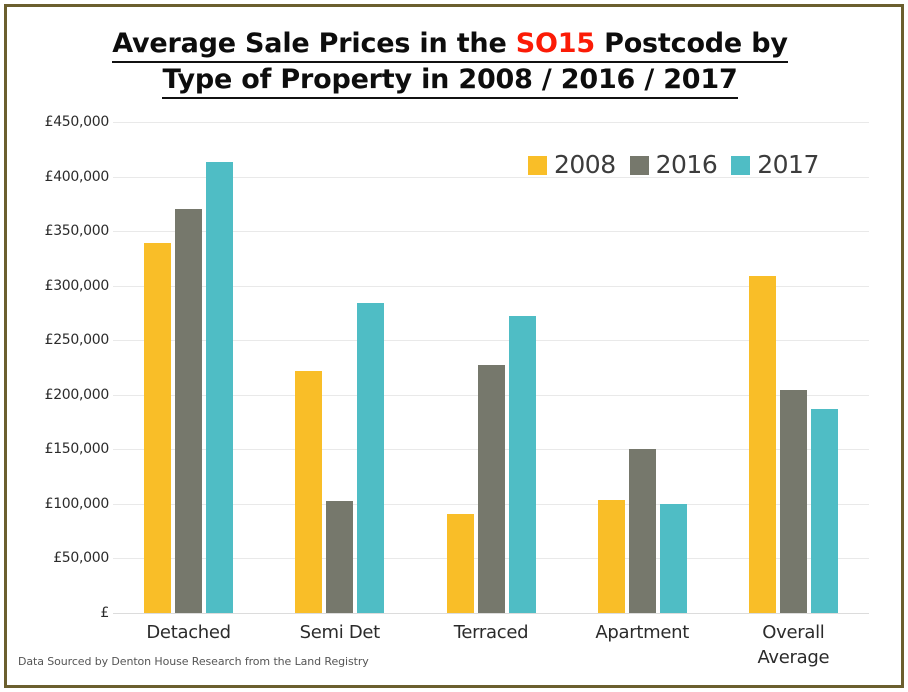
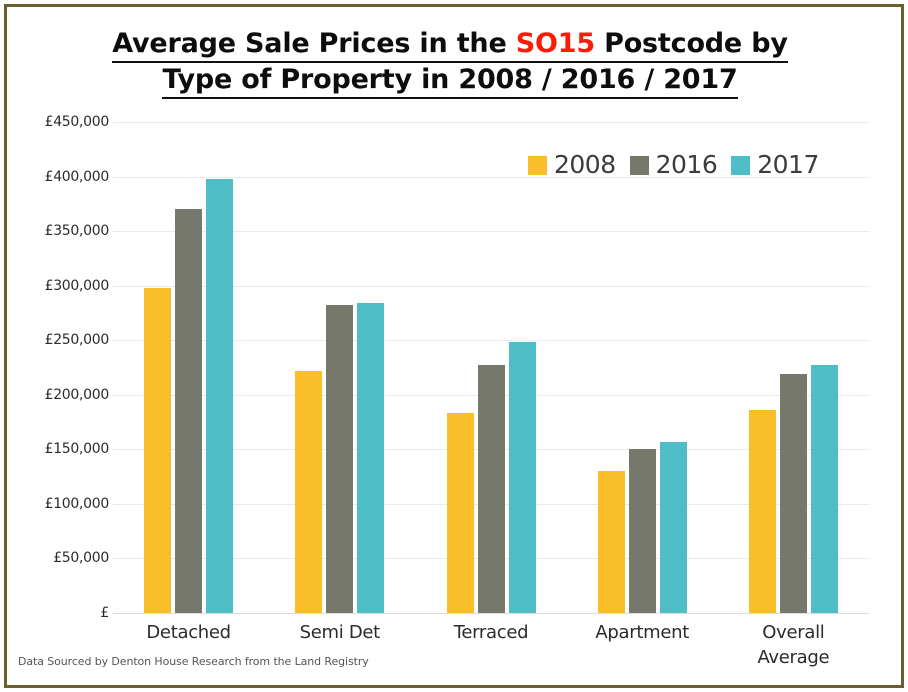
2008/Detached: £339000 -> £298000
2017/Detached: £413000 -> £398000
2016/Semi Det: £103000 -> £282000
2008/Terraced: £91000 -> £183000
2017/Terraced: £272000 -> £248000
2008/Apartment: £104000 -> £130000
2017/Apartment: £100000 -> £157000
2008/Overall Average: £309000 -> £186000
2016/Overall Average: £204000 -> £219000
2017/Overall Average: £187000 -> £227000
